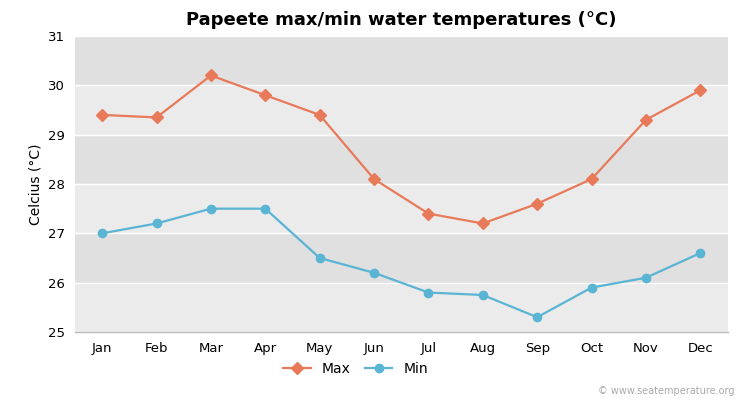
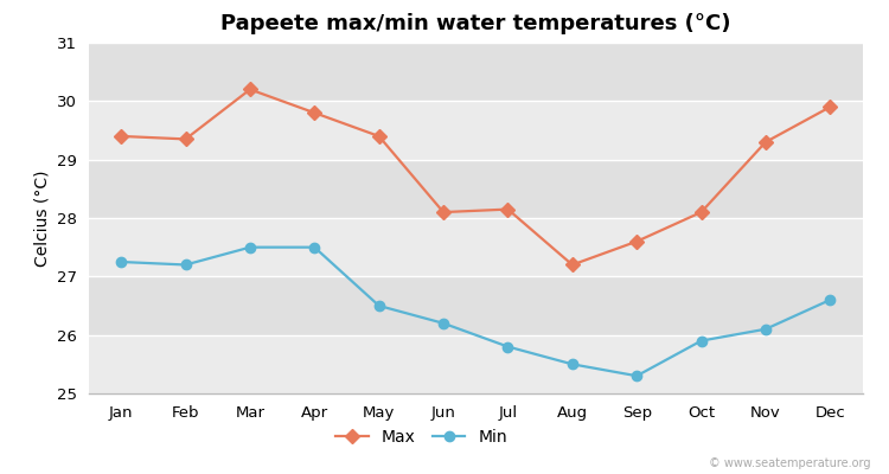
Min/Jan: 27.00 -> 27.25
Max/Jul: 27.40 -> 28.15
Min/Aug: 25.75 -> 25.50
